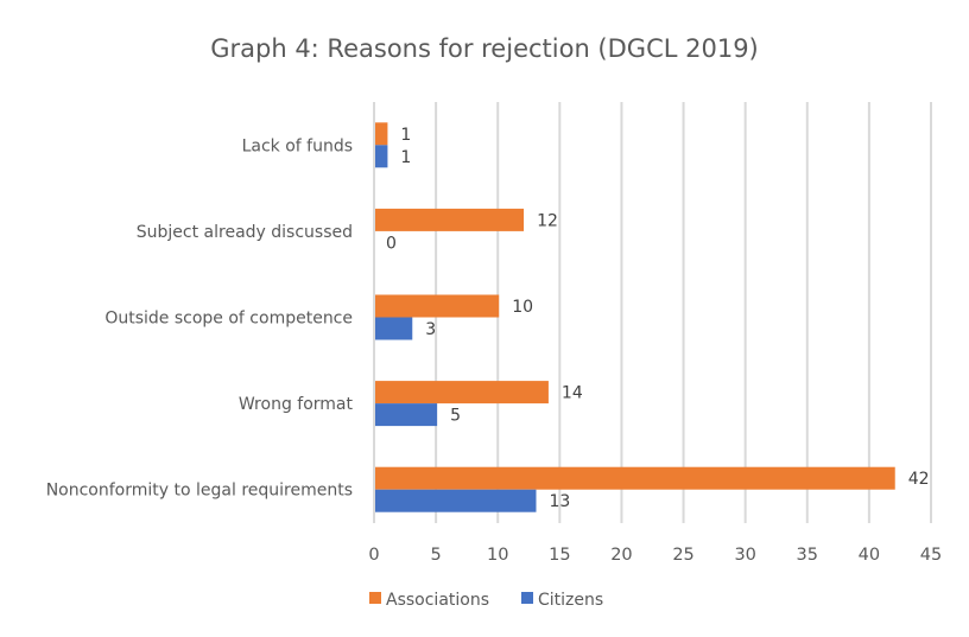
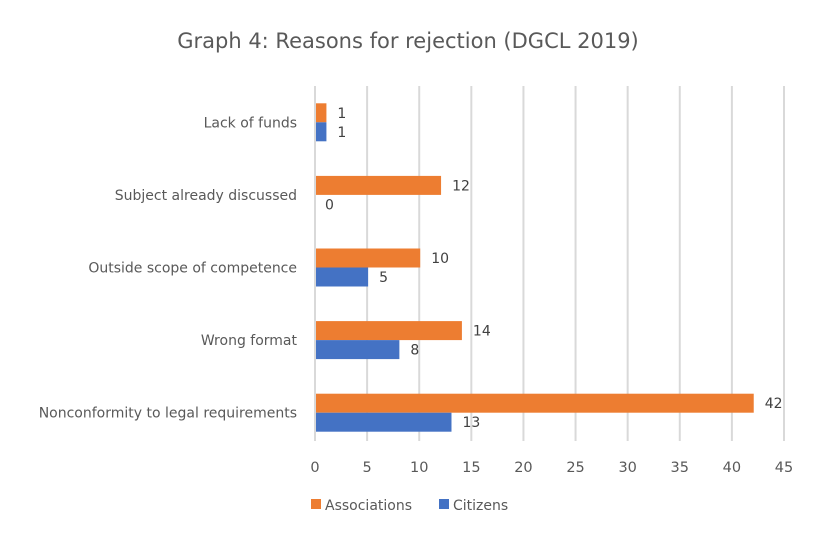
Citizens/Wrong format: 5 -> 8
Citizens/Outside scope of competence: 3 -> 5
